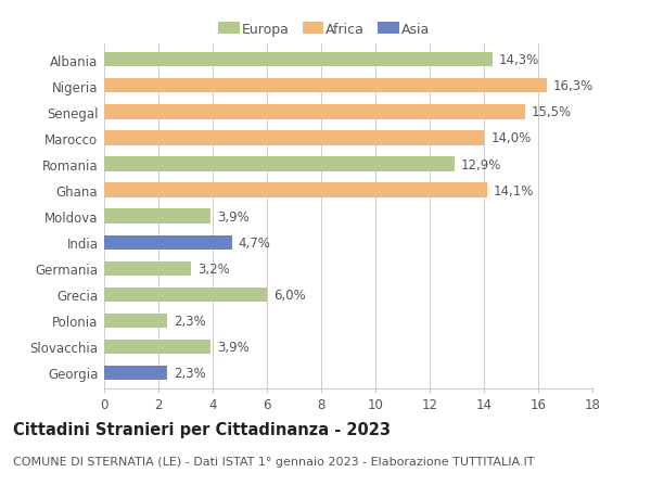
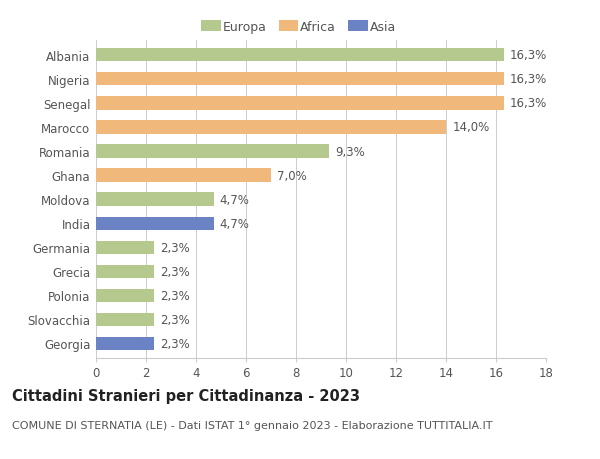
Albania: 14,3% -> 16,3%
Senegal: 15,5% -> 16,3%
Romania: 12,9% -> 9,3%
Ghana: 14,1% -> 7,0%
Moldova: 3,9% -> 4,7%
Germania: 3,2% -> 2,3%
Grecia: 6,0% -> 2,3%
Slovacchia: 3,9% -> 2,3%
